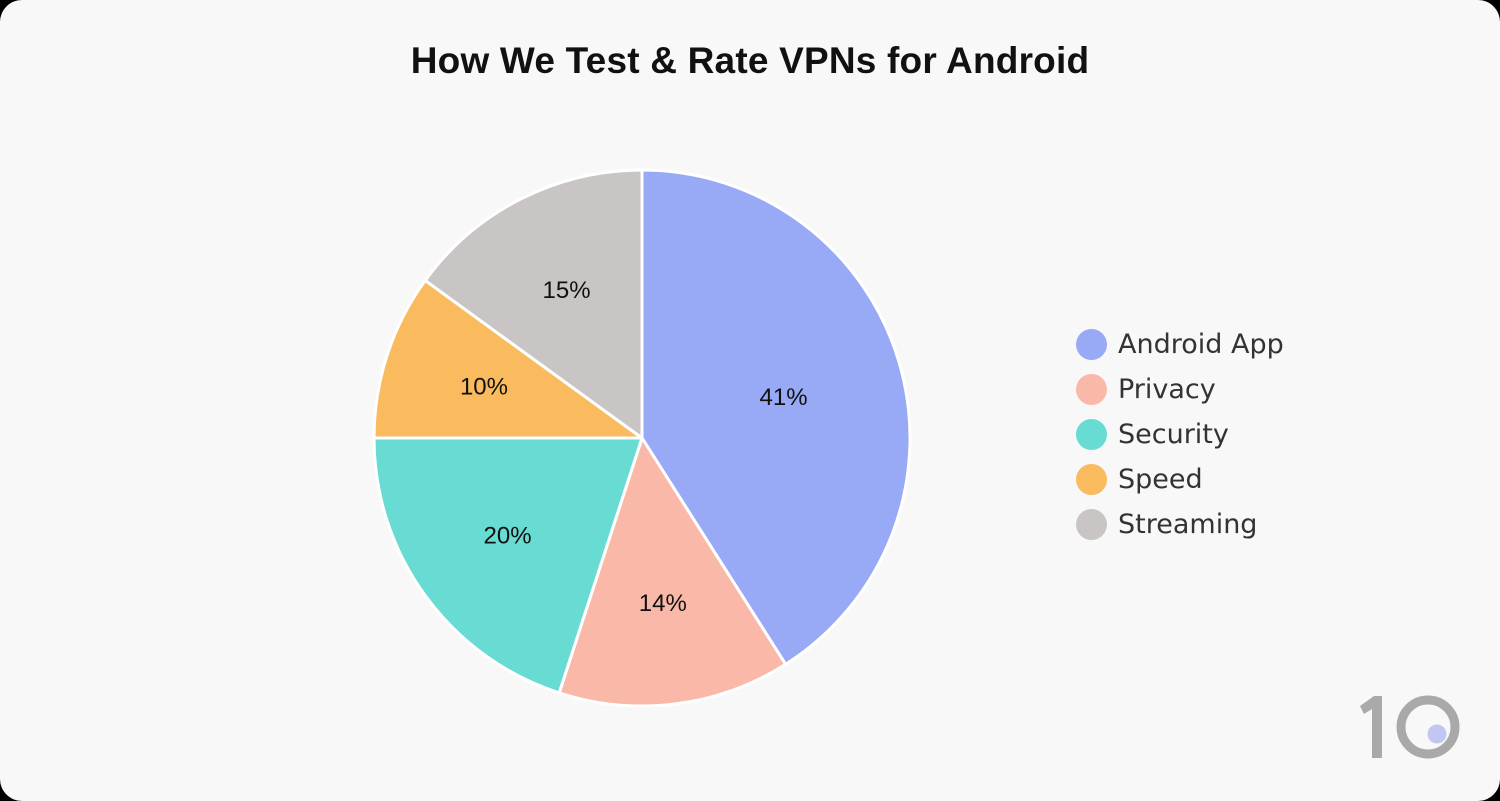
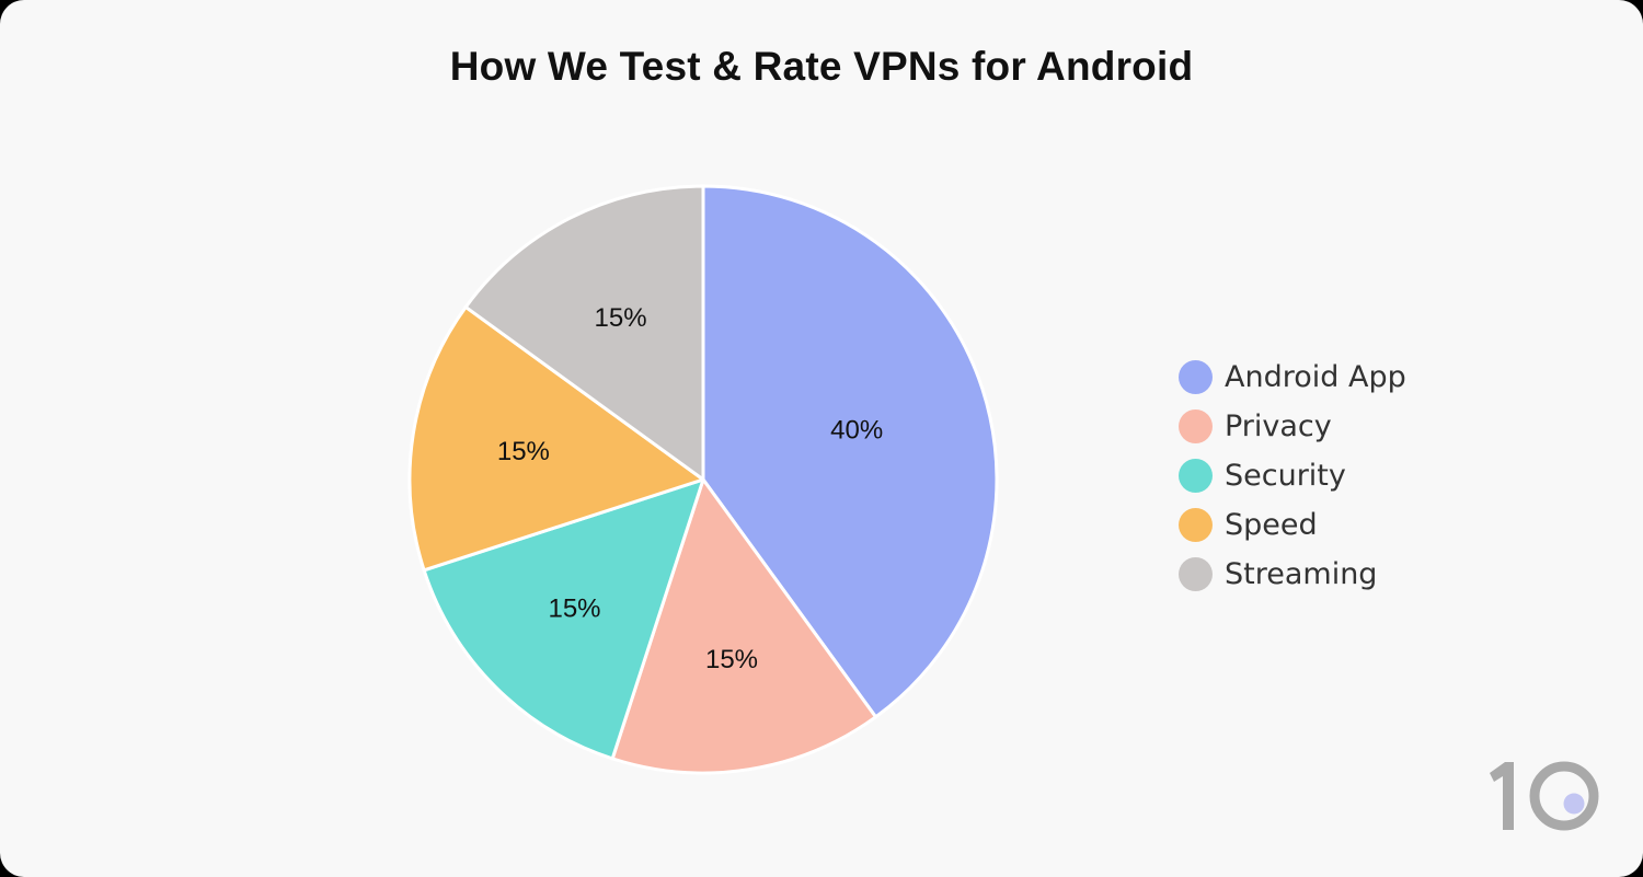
Android App: 41% -> 40%
Privacy: 14% -> 15%
Security: 20% -> 15%
Speed: 10% -> 15%
